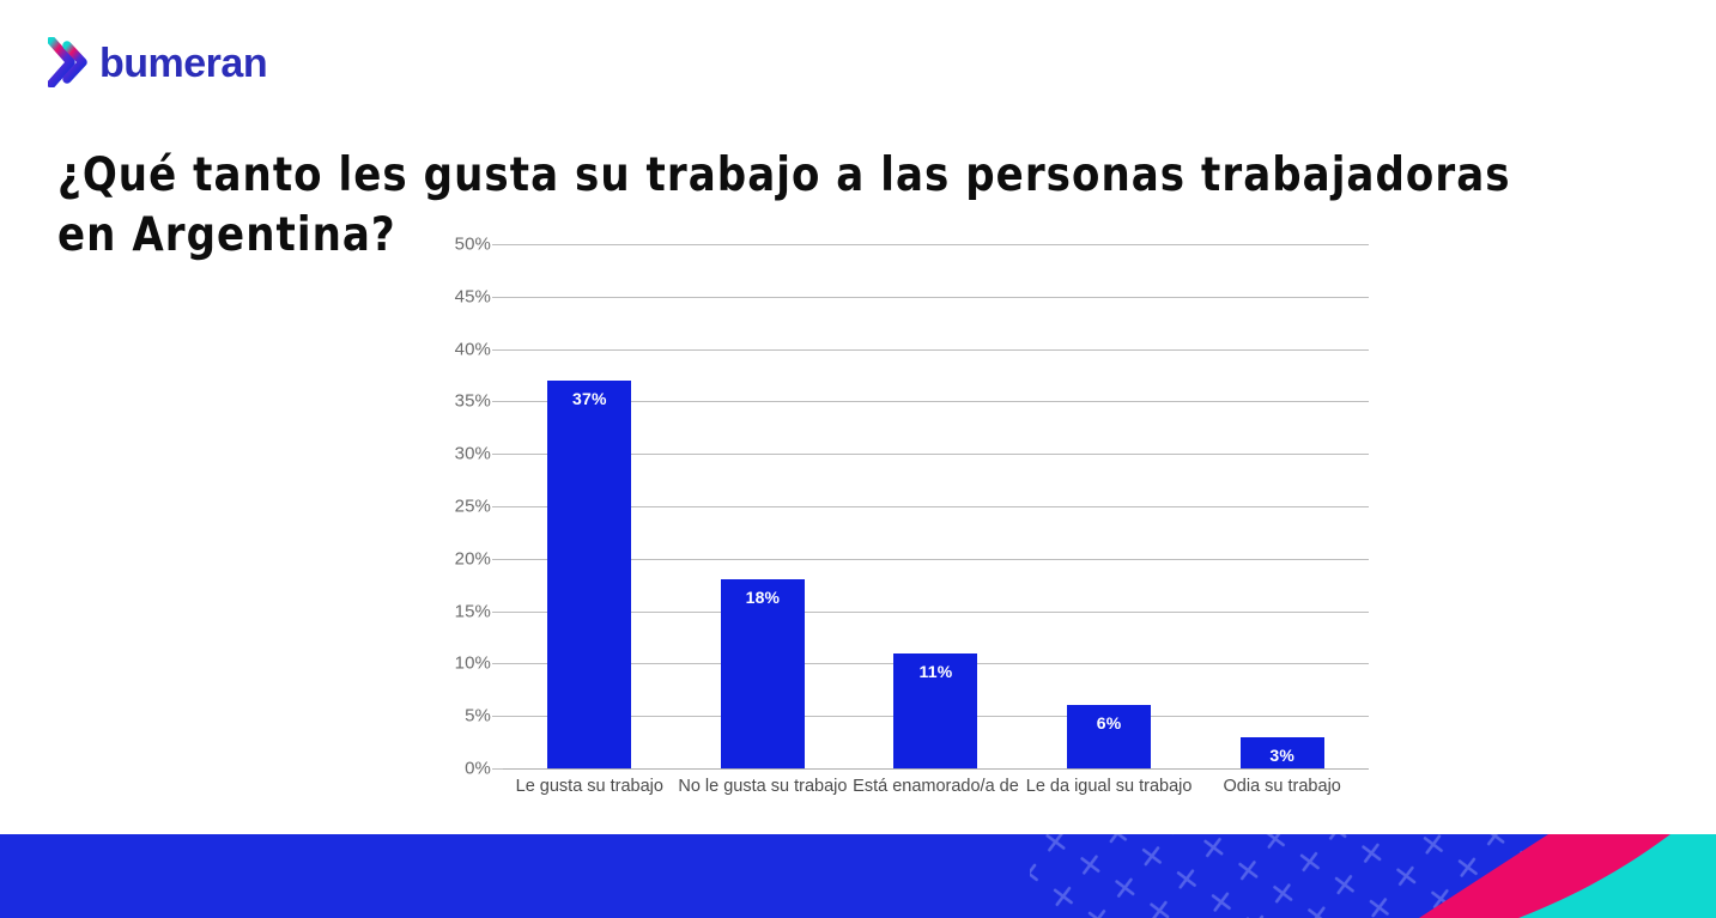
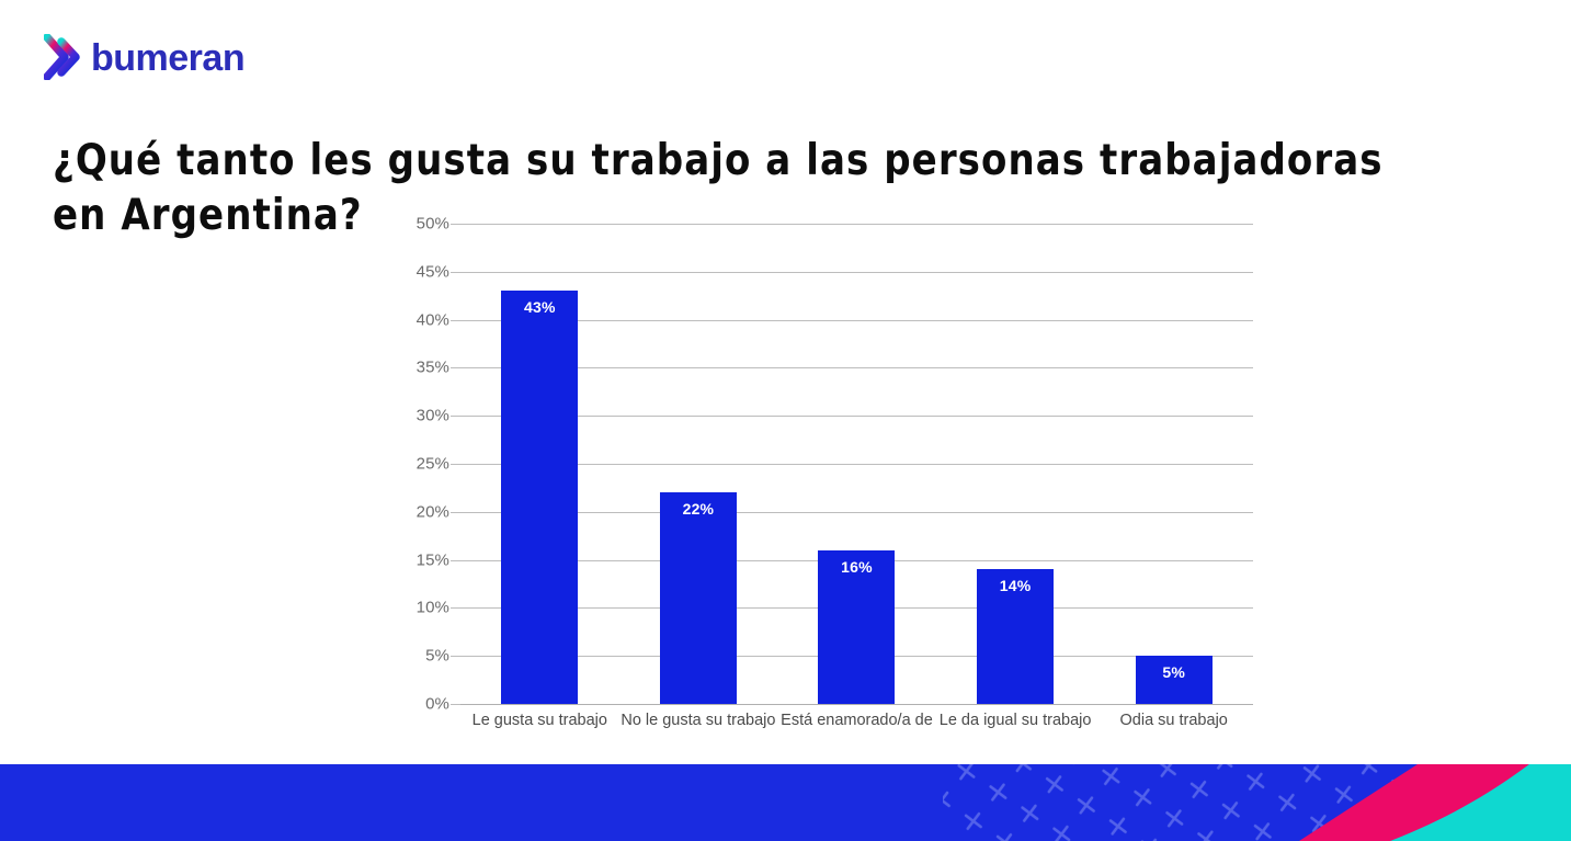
Le gusta su trabajo: 37% -> 43%
No le gusta su trabajo: 18% -> 22%
Está enamorado/a de: 11% -> 16%
Le da igual su trabajo: 6% -> 14%
Odia su trabajo: 3% -> 5%
